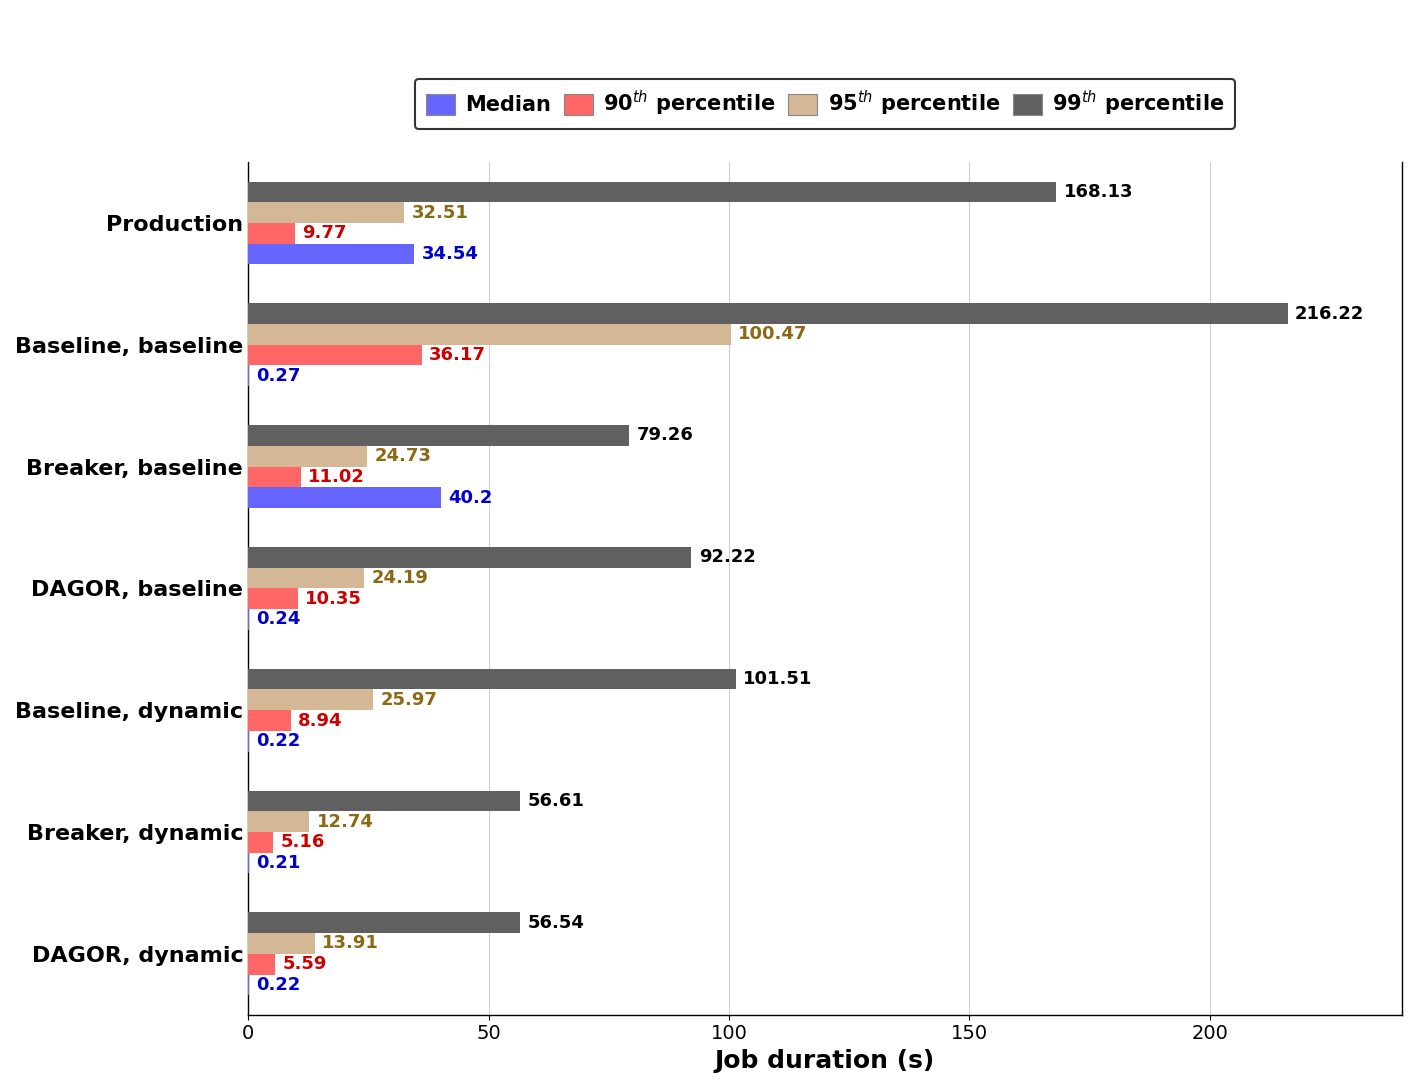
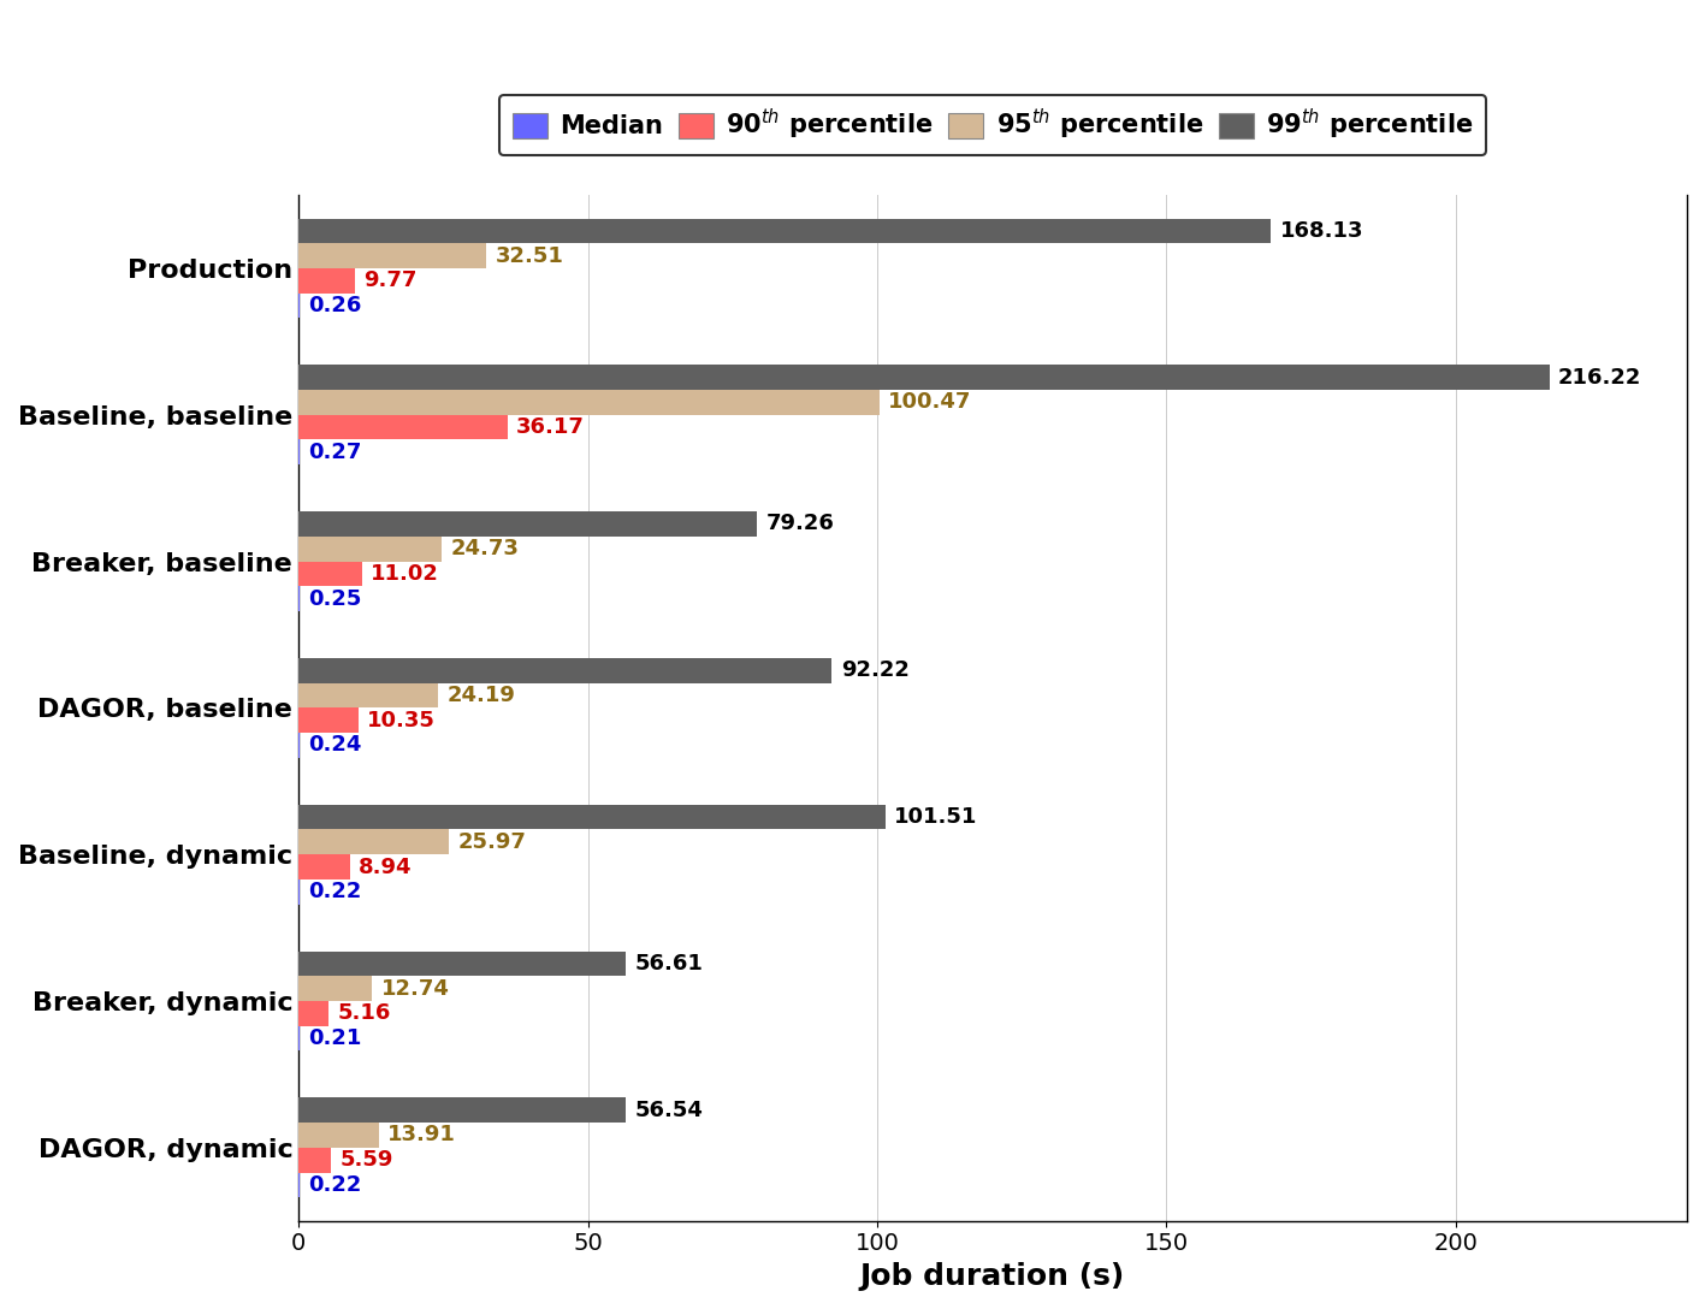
Median/Production: 34.54 -> 0.26
Median/Breaker, baseline: 40.2 -> 0.25
